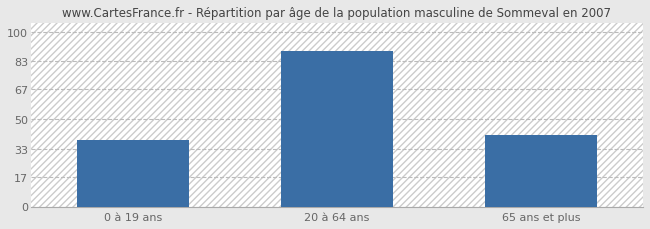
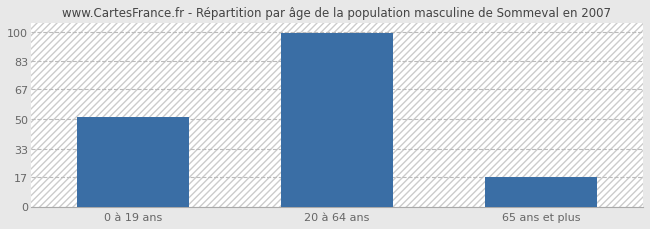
0 à 19 ans: 38 -> 51
20 à 64 ans: 89 -> 99
65 ans et plus: 41 -> 17
